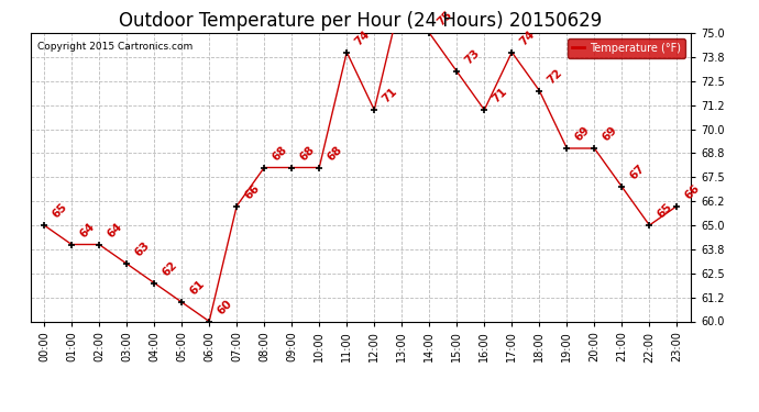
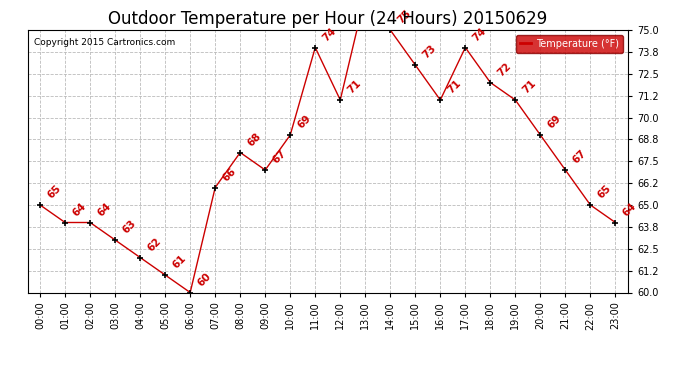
09:00: 68 -> 67
10:00: 68 -> 69
19:00: 69 -> 71
23:00: 66 -> 64
